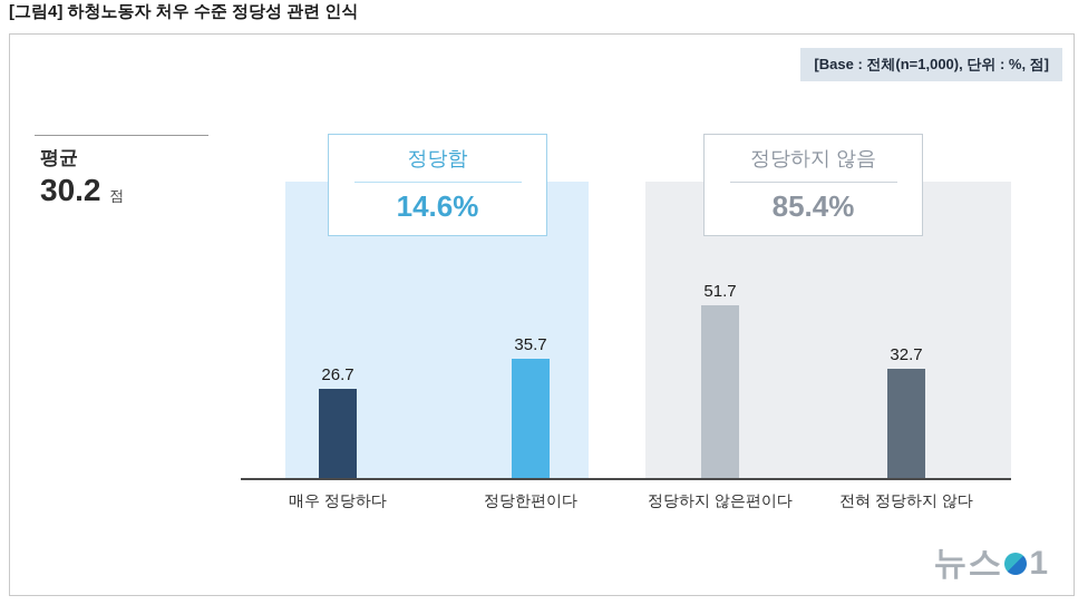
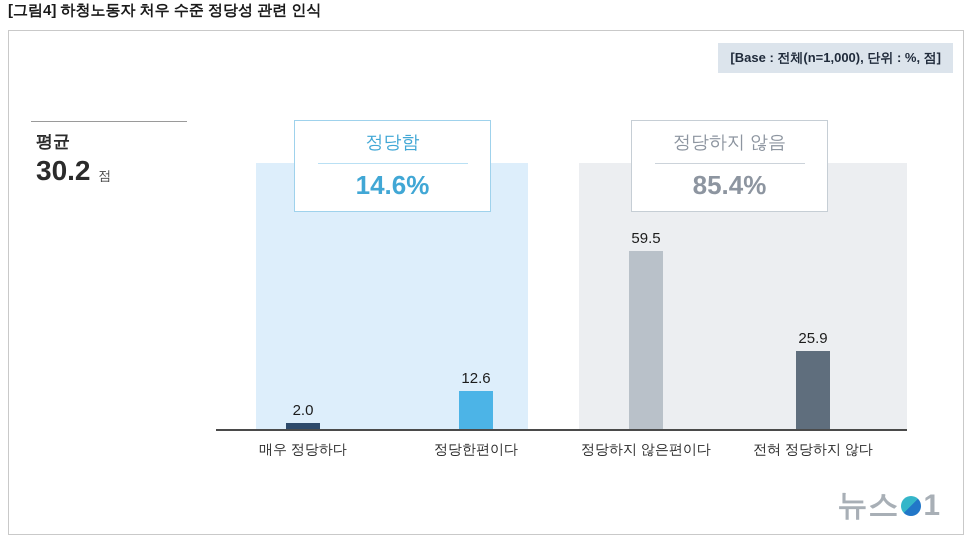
매우 정당하다: 26.7 -> 2.0
정당한편이다: 35.7 -> 12.6
정당하지 않은편이다: 51.7 -> 59.5
전혀 정당하지 않다: 32.7 -> 25.9
